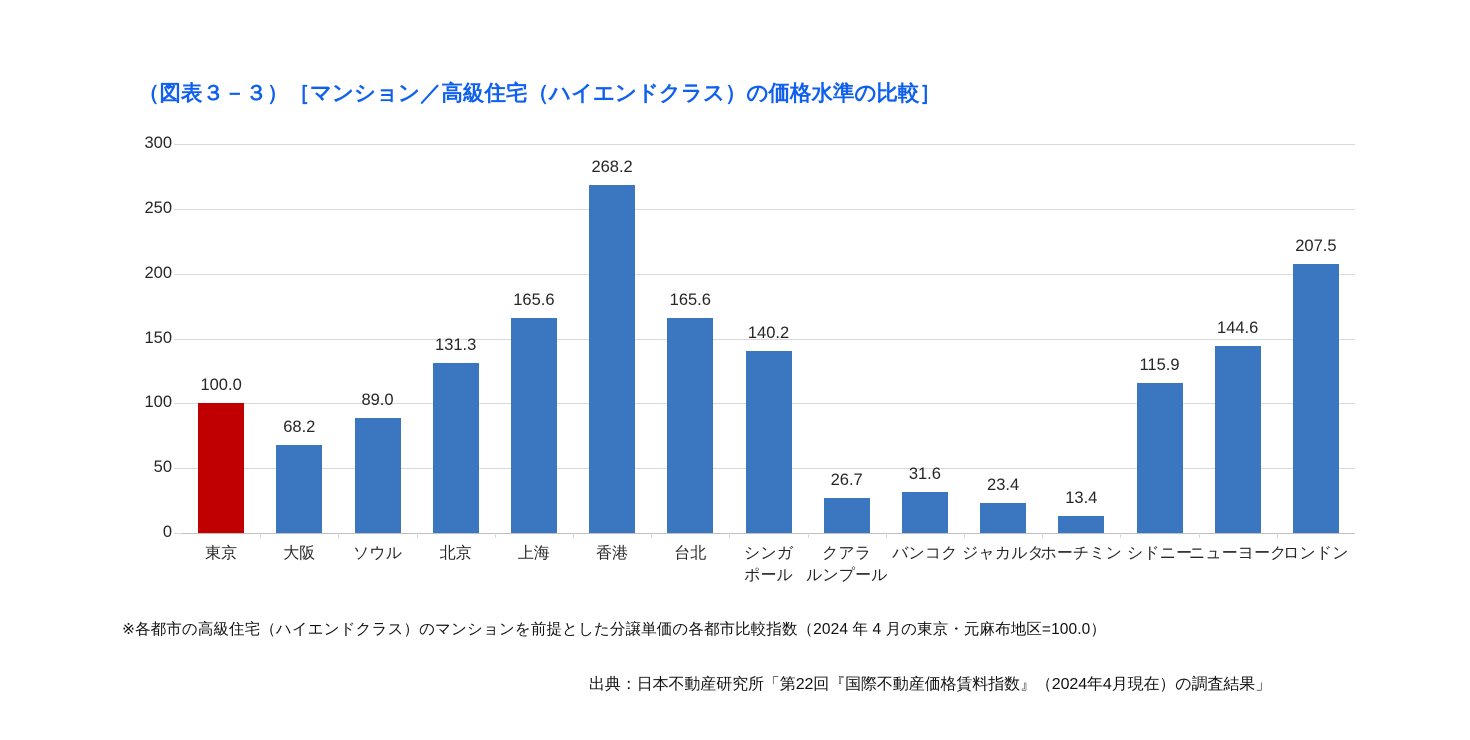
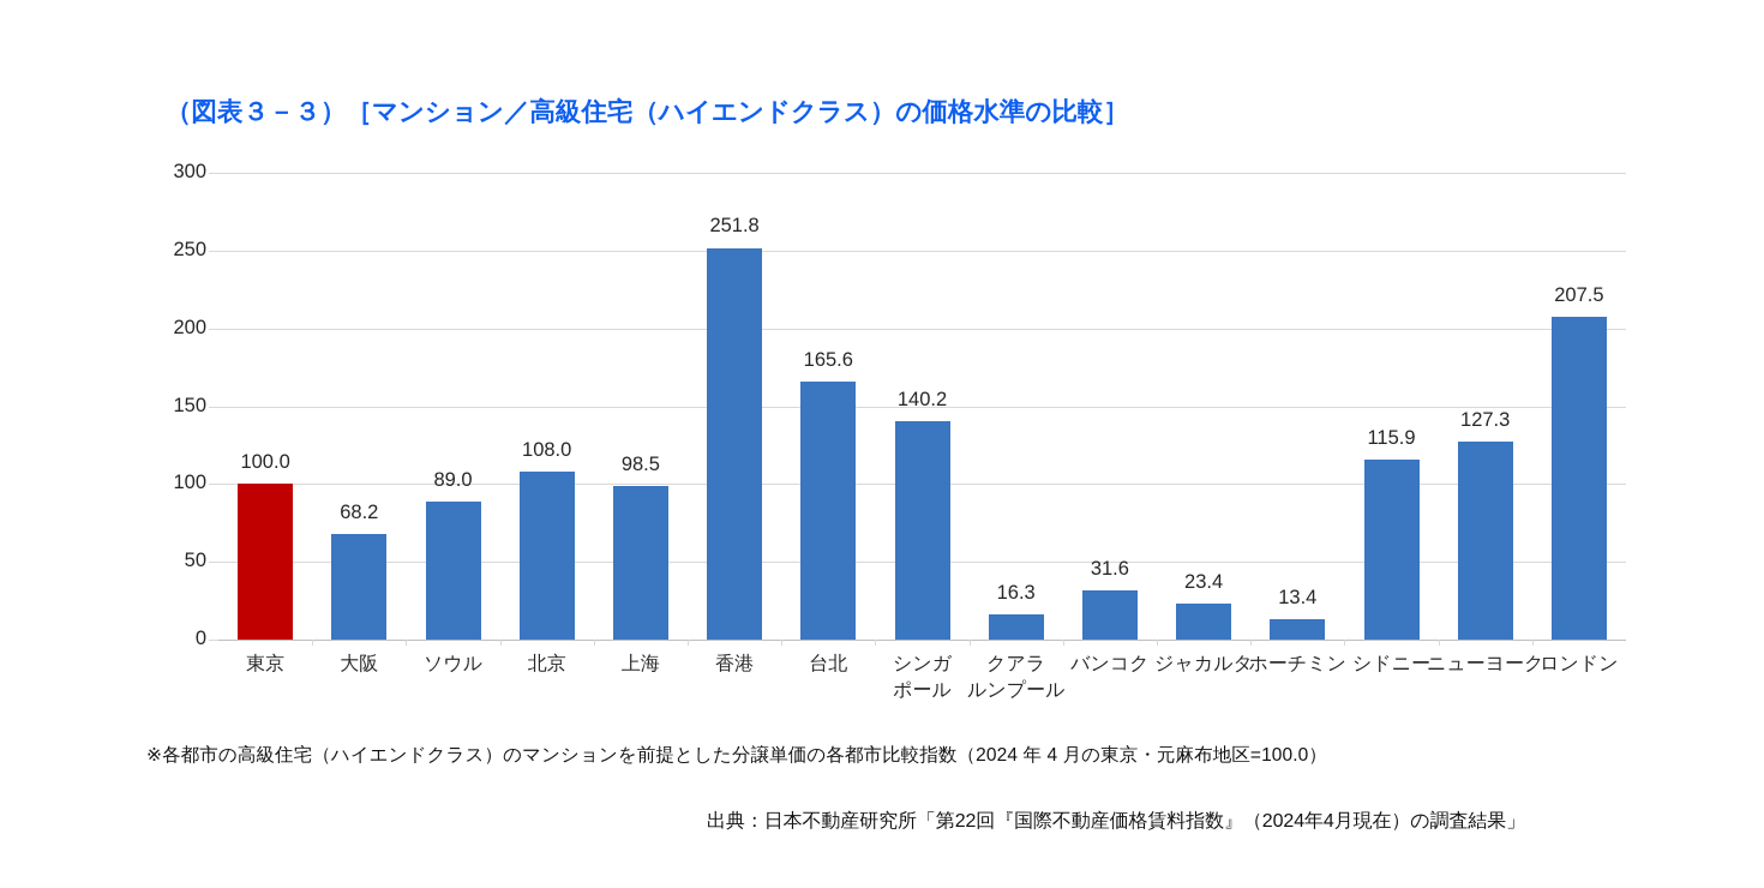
北京: 131.3 -> 108.0
上海: 165.6 -> 98.5
香港: 268.2 -> 251.8
クアラ ルンプール: 26.7 -> 16.3
ニューヨーク: 144.6 -> 127.3
